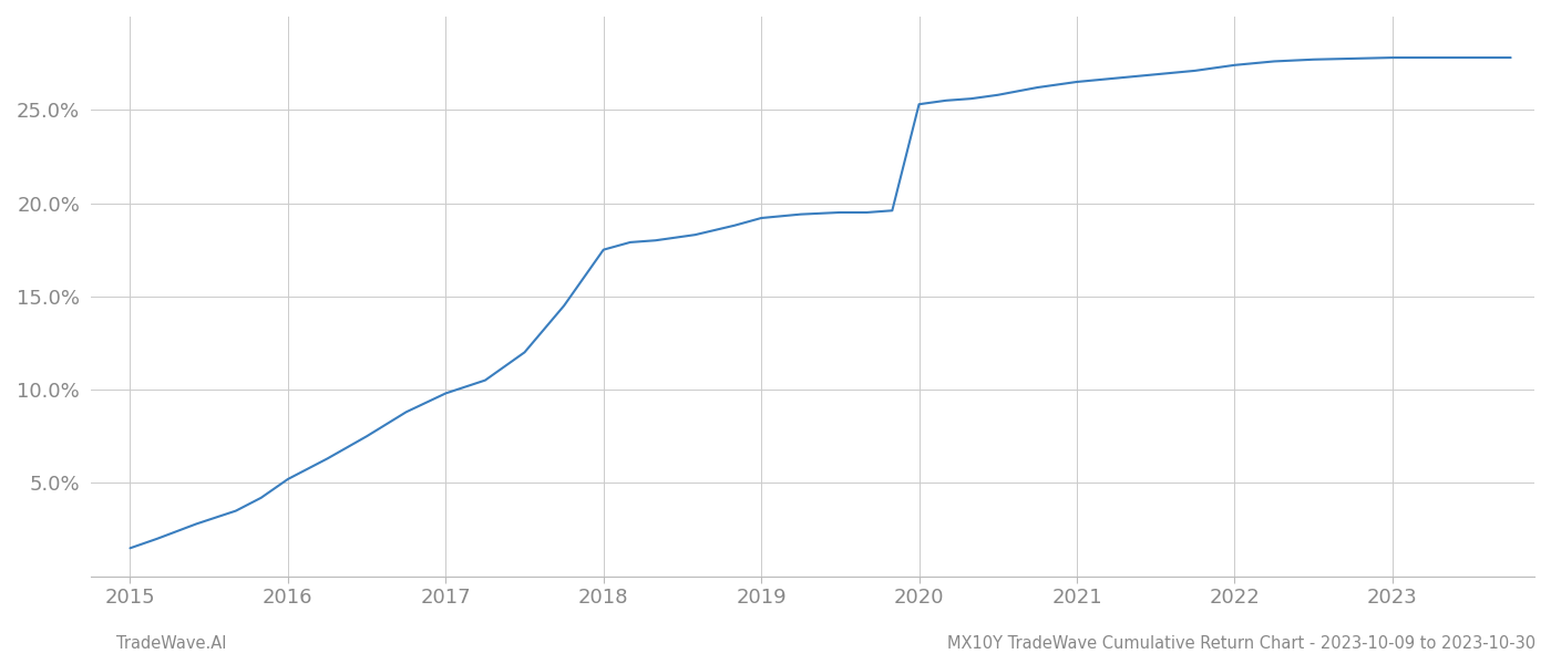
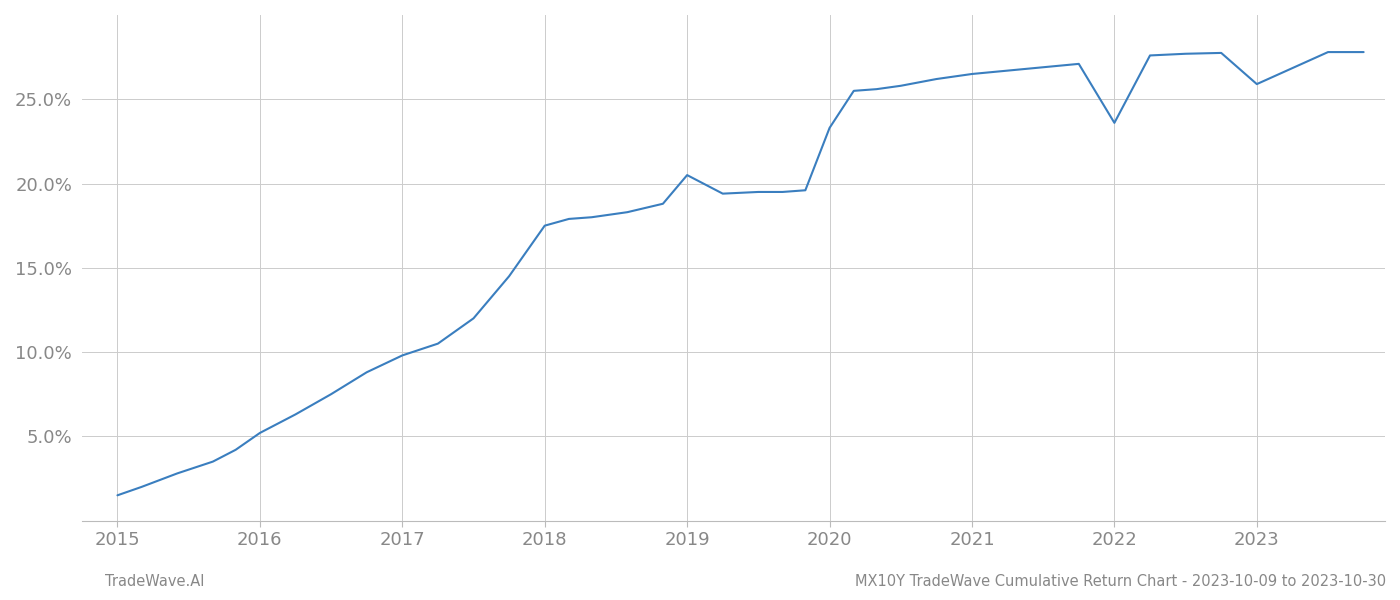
2019: 19.2% -> 20.5%
2020: 25.3% -> 23.3%
2022: 27.4% -> 23.6%
2023: 27.8% -> 25.9%
